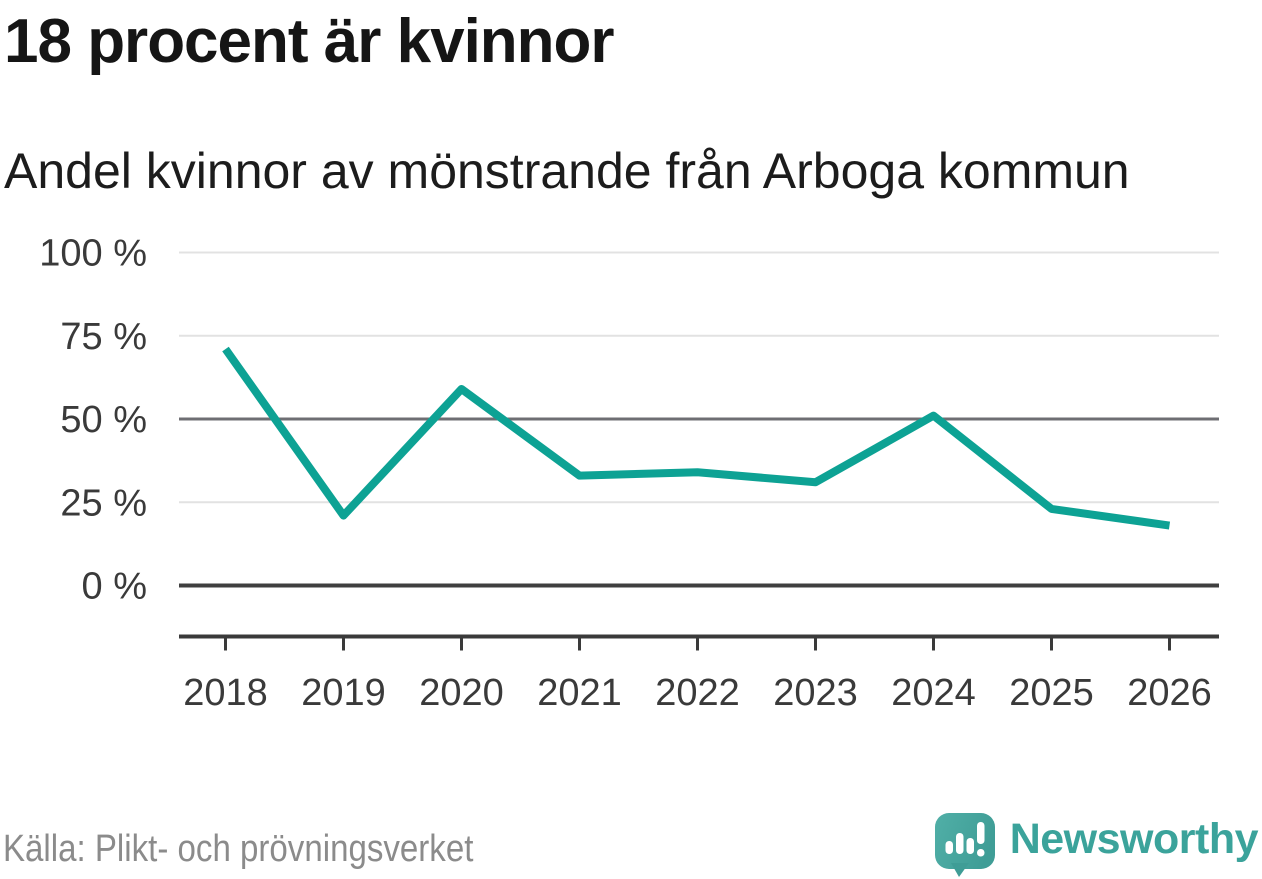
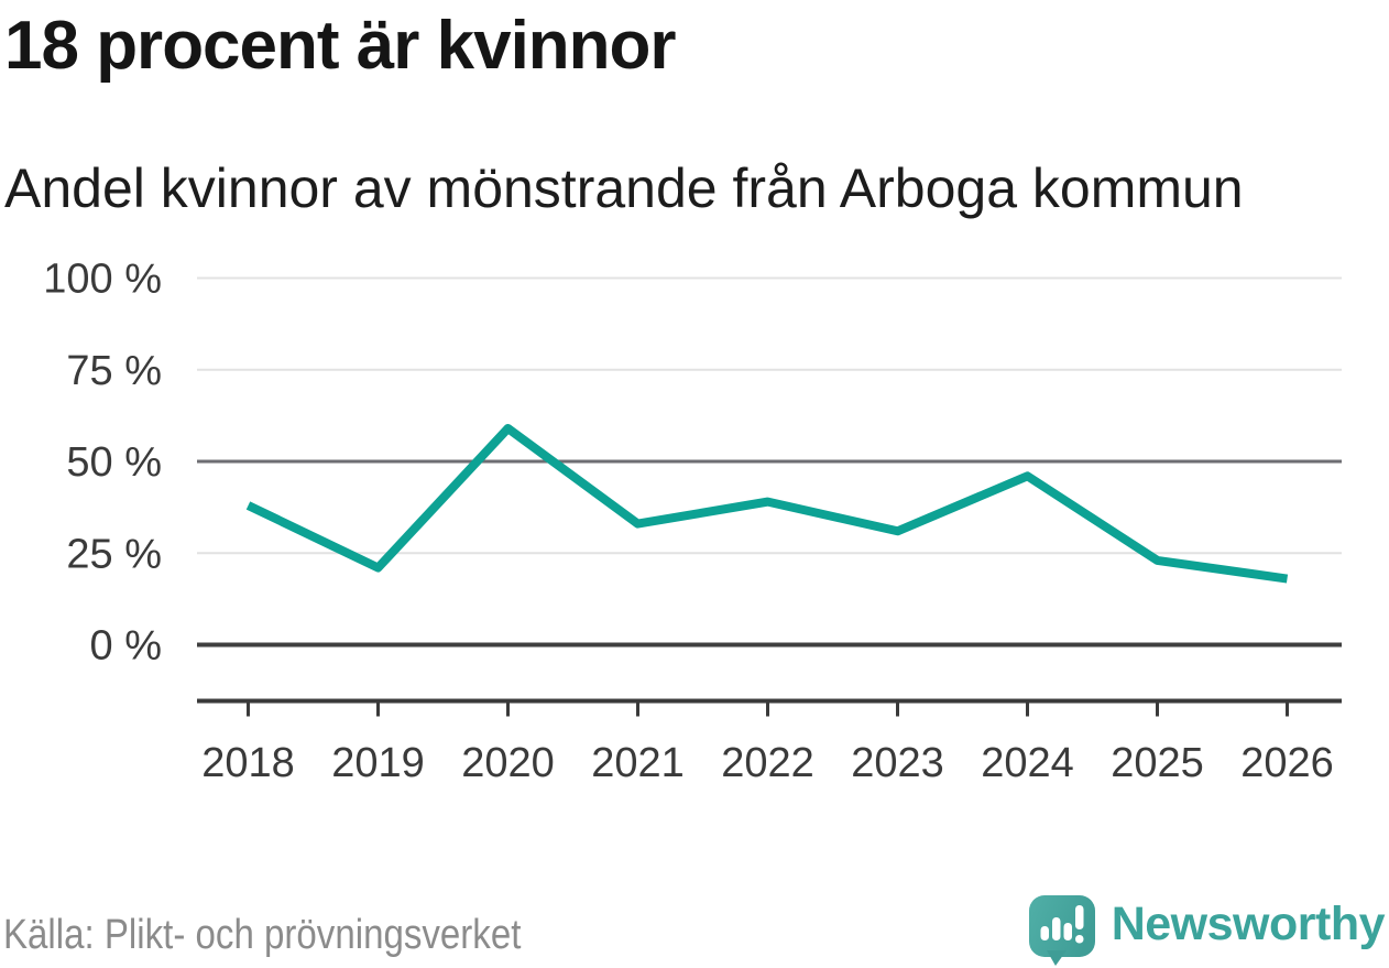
2018: 71% -> 38%
2022: 34% -> 39%
2024: 51% -> 46%
